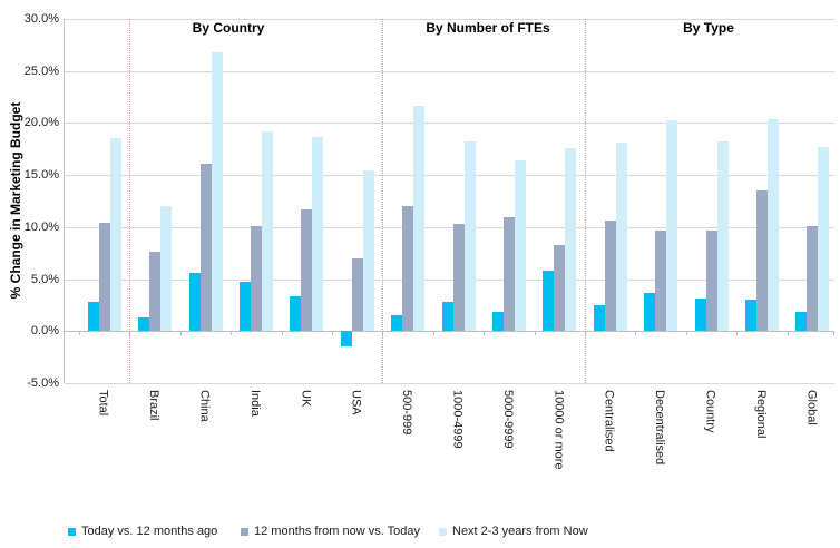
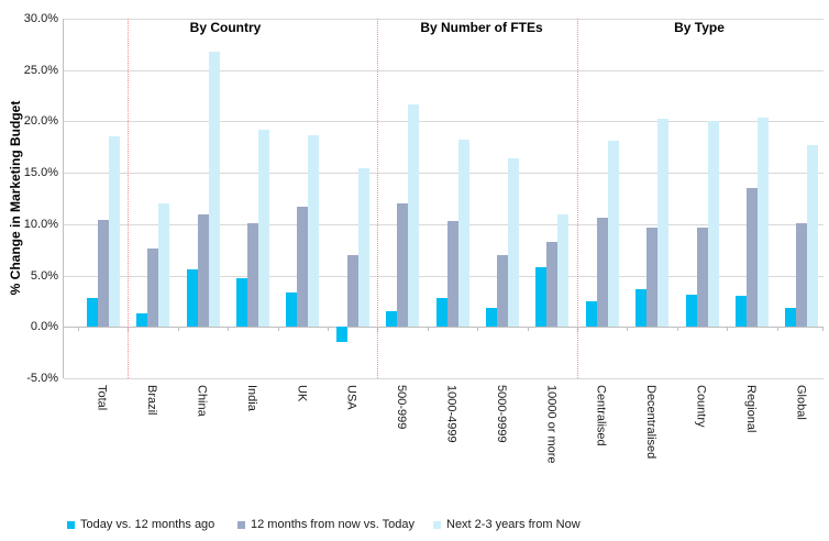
12 months from now vs. Today/China: 16% -> 11%
12 months from now vs. Today/5000-9999: 11% -> 7%
Next 2-3 years from Now/10000 or more: 18% -> 11%
Next 2-3 years from Now/Country: 18% -> 20%
